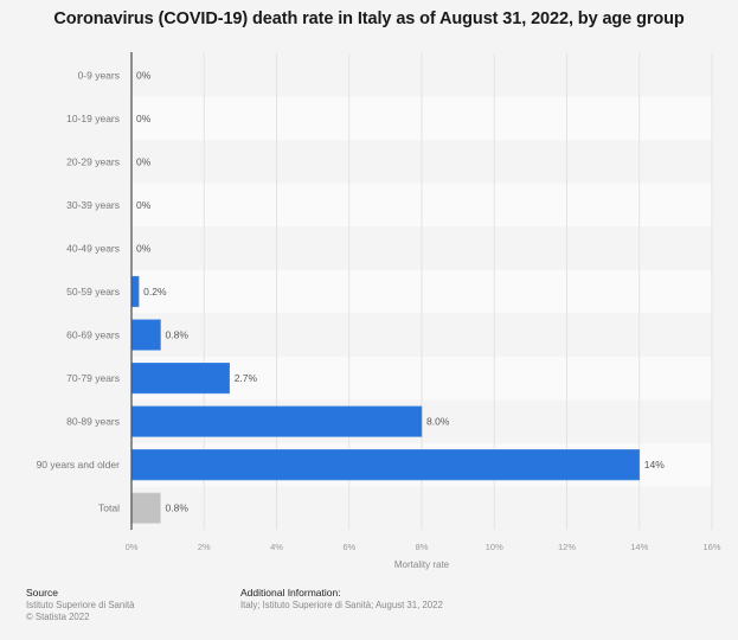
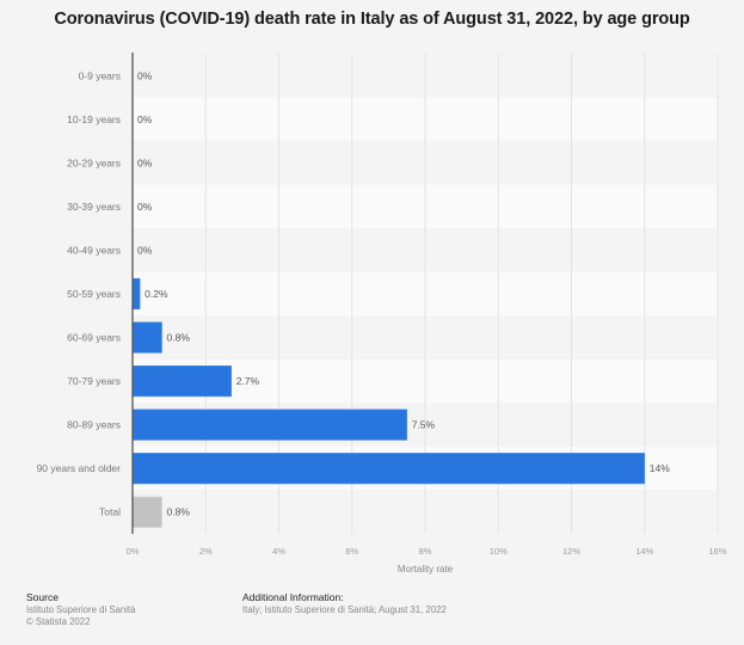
80-89 years: 8.0% -> 7.5%
